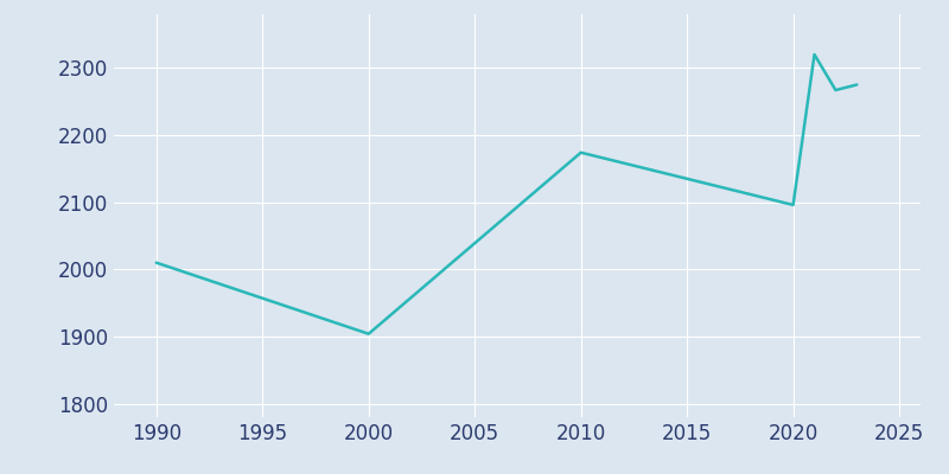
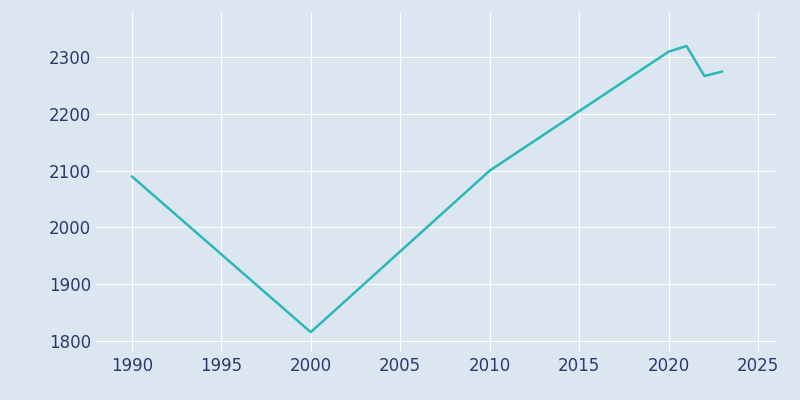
1990: 2010 -> 2090
2000: 1904 -> 1815
2010: 2174 -> 2100
2020: 2096 -> 2310
